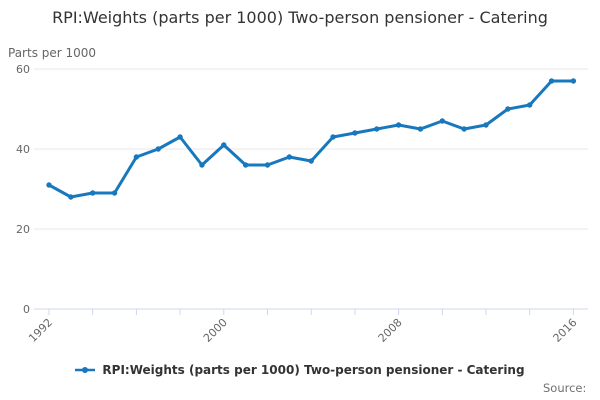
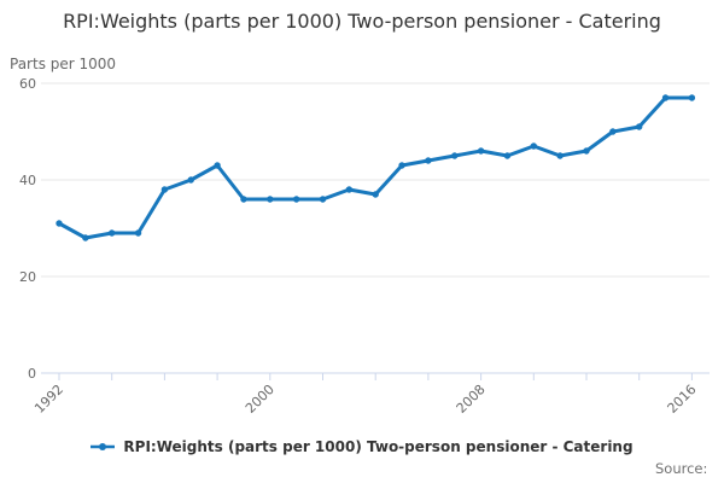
2000: 41 -> 36
